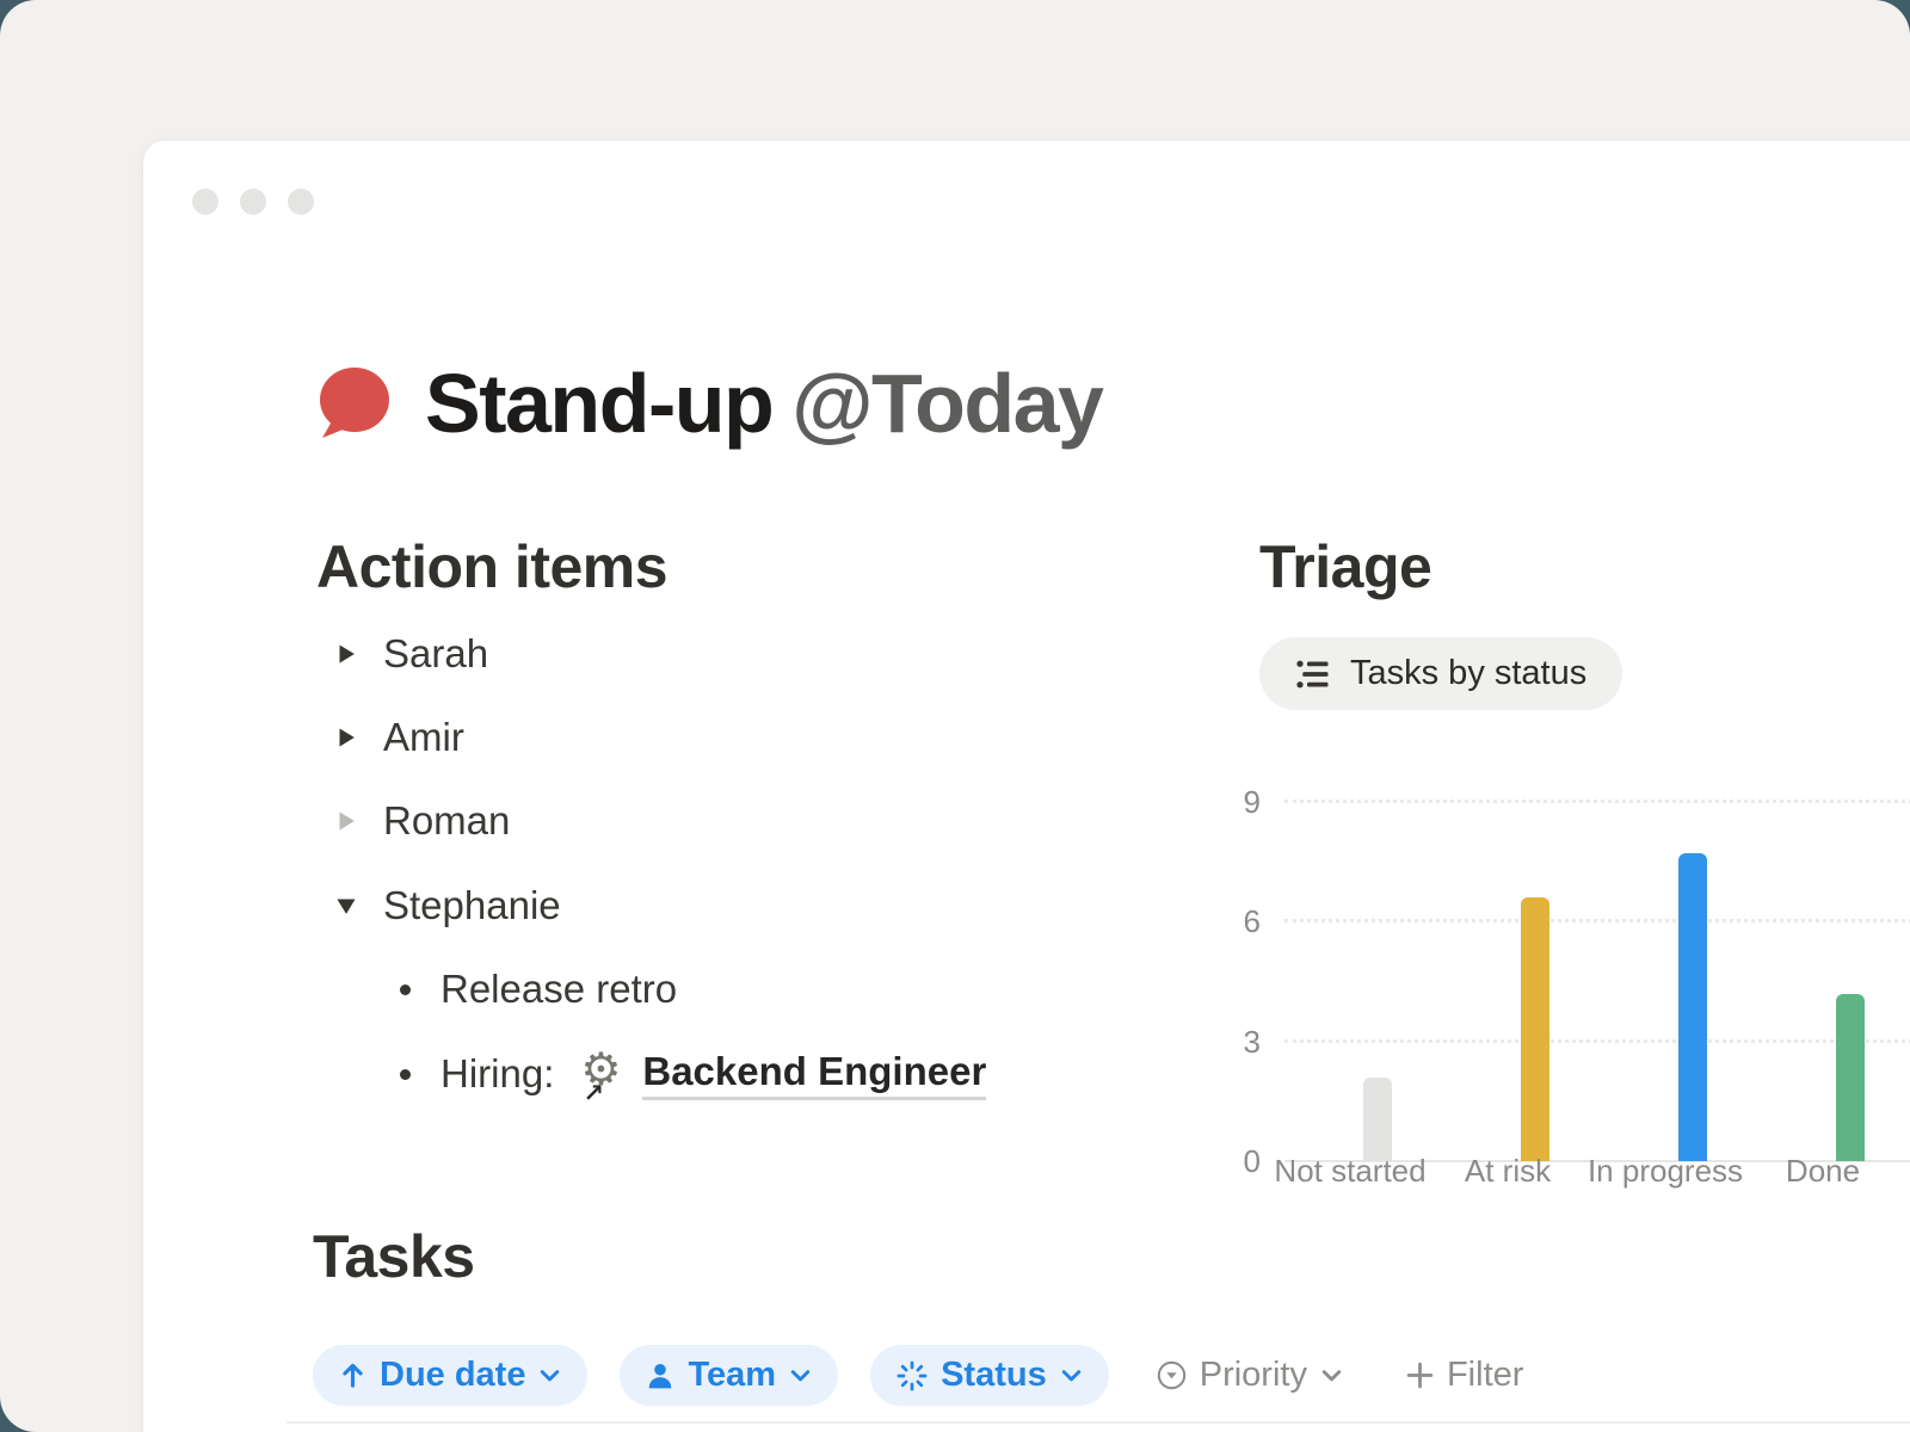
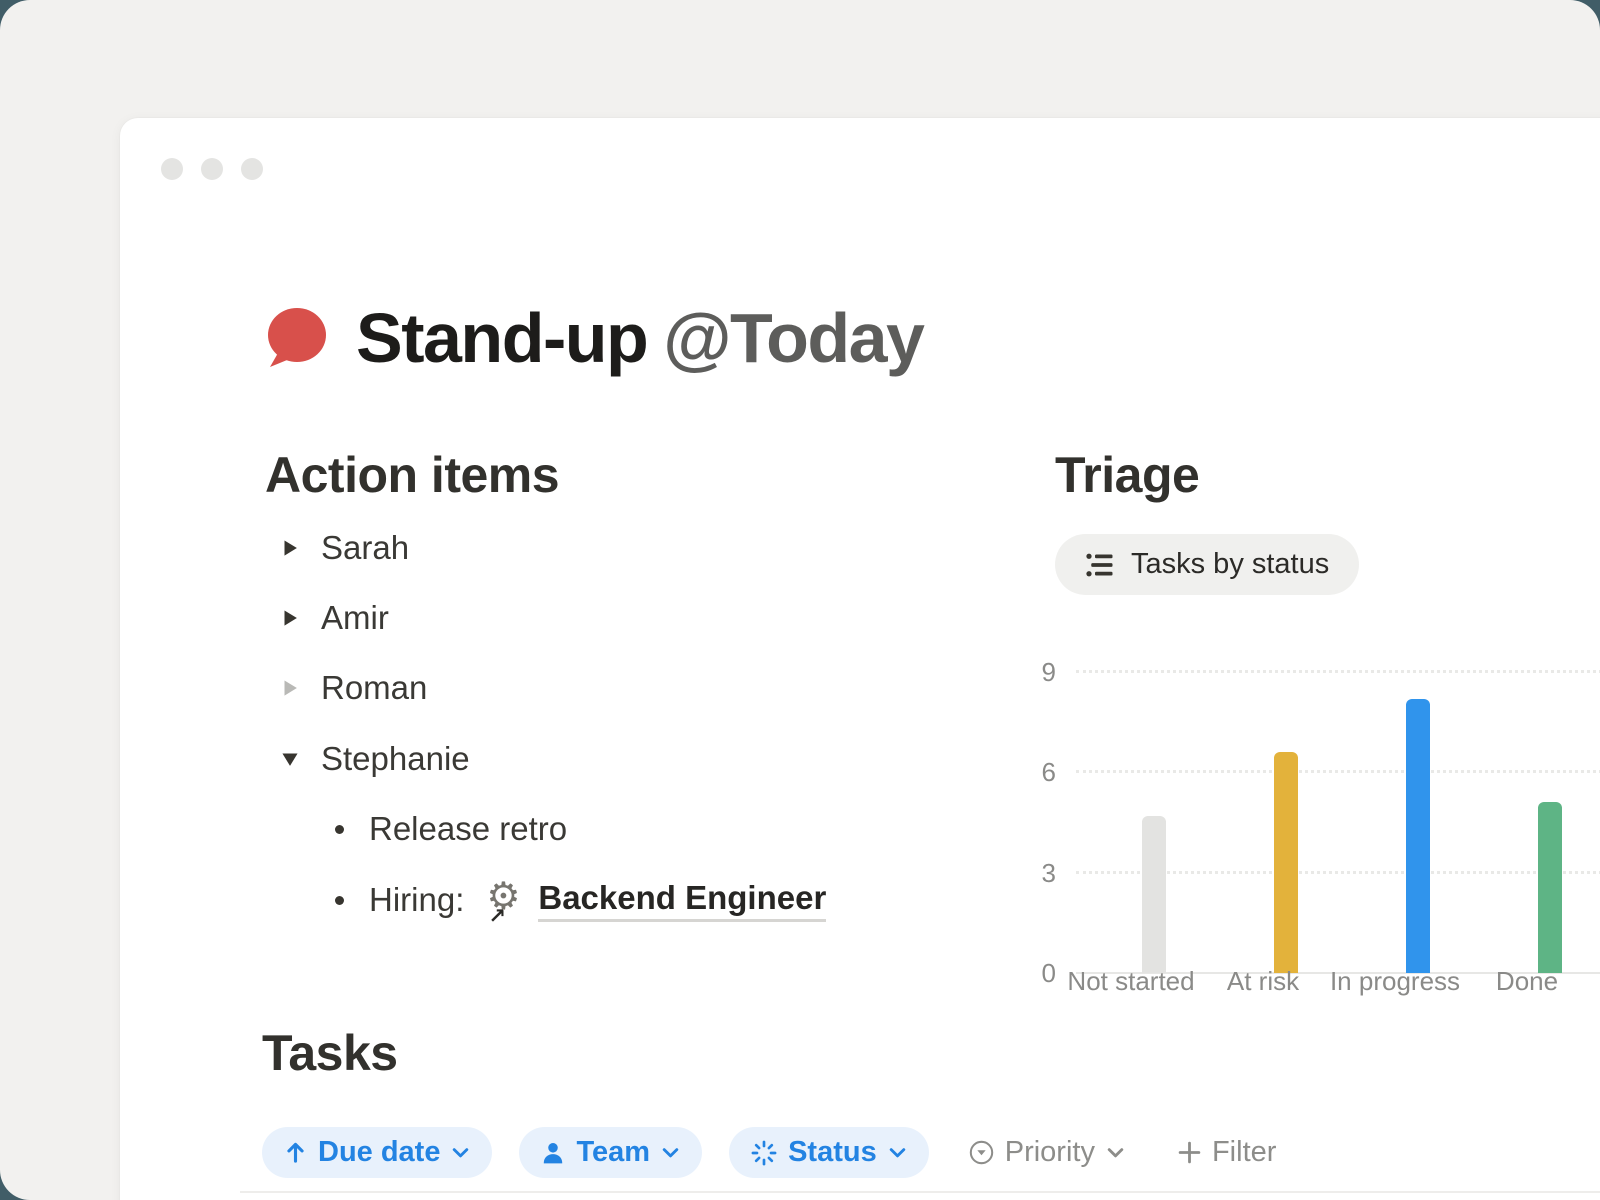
Not started: 2.1 -> 4.7
In progress: 7.7 -> 8.2
Done: 4.2 -> 5.1
